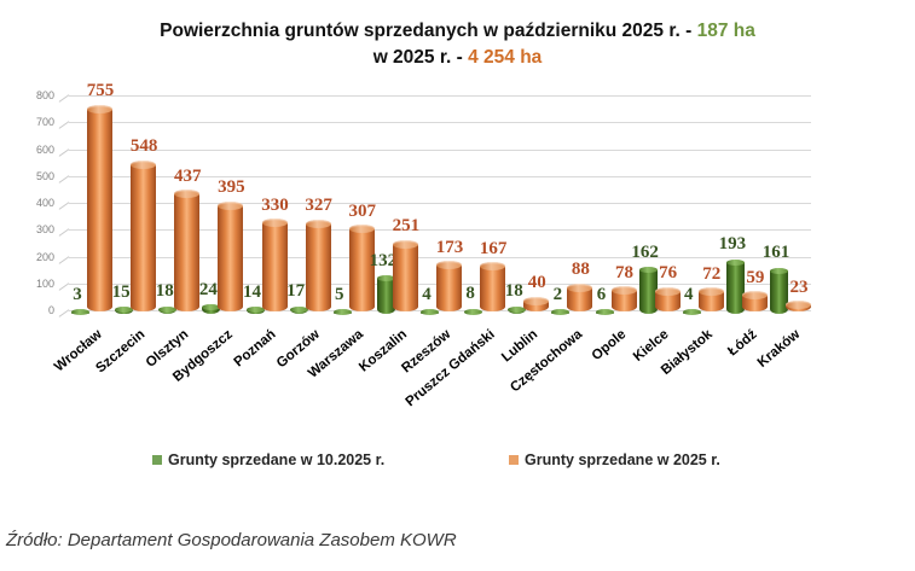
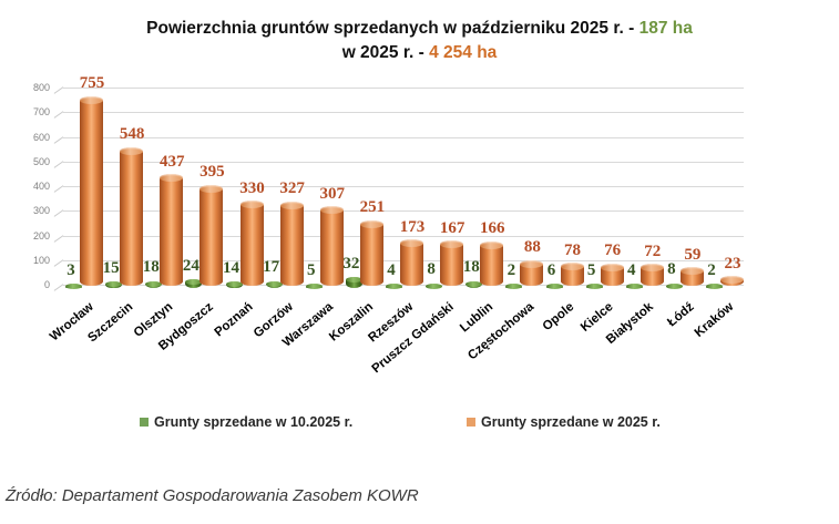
Grunty sprzedane w 10.2025 r./Koszalin: 132 -> 32
Grunty sprzedane w 2025 r./Lublin: 40 -> 166
Grunty sprzedane w 10.2025 r./Kielce: 162 -> 5
Grunty sprzedane w 10.2025 r./Łódź: 193 -> 8
Grunty sprzedane w 10.2025 r./Kraków: 161 -> 2
